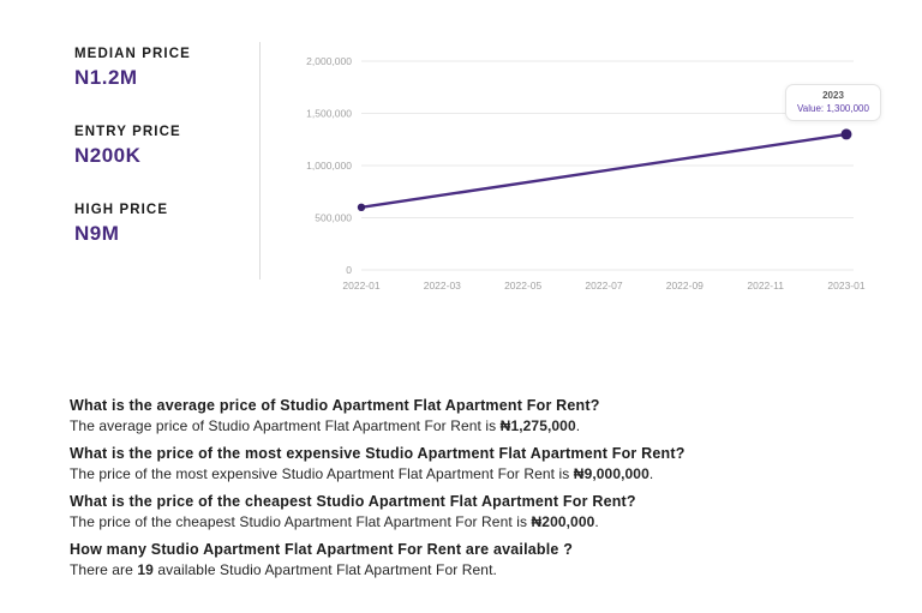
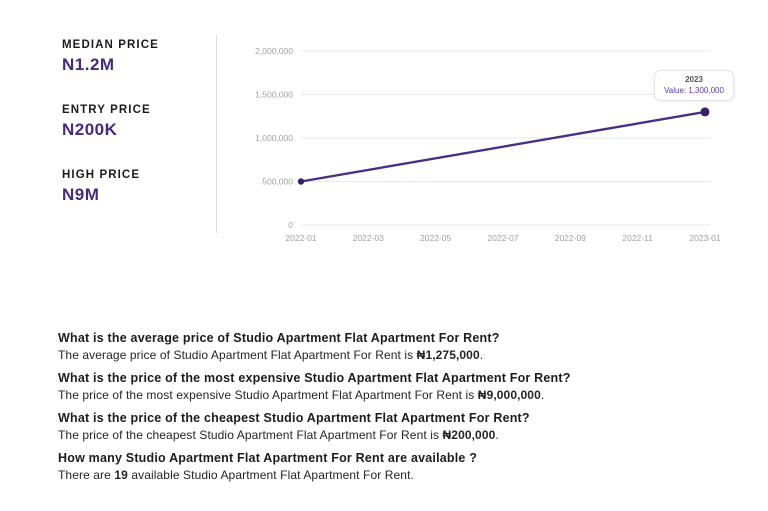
2022-01: 600000 -> 500000
